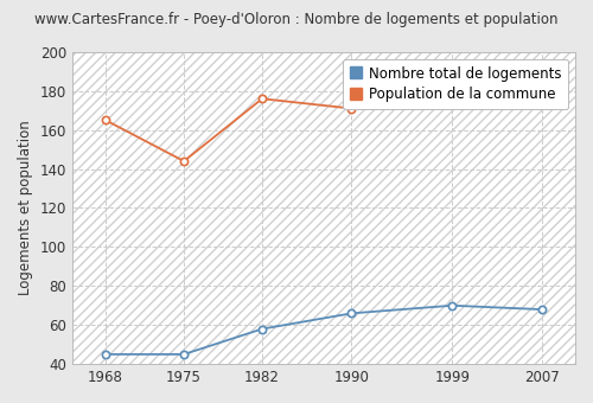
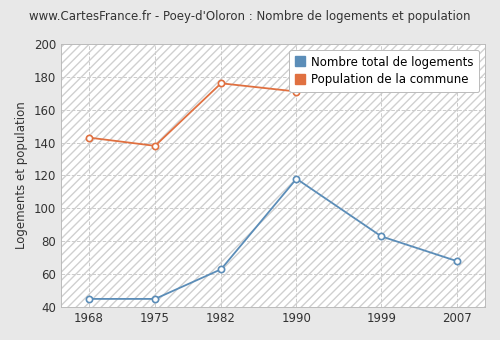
Population de la commune/1968: 165 -> 143
Population de la commune/1975: 144 -> 138
Nombre total de logements/1982: 58 -> 63
Nombre total de logements/1990: 66 -> 118
Nombre total de logements/1999: 70 -> 83
